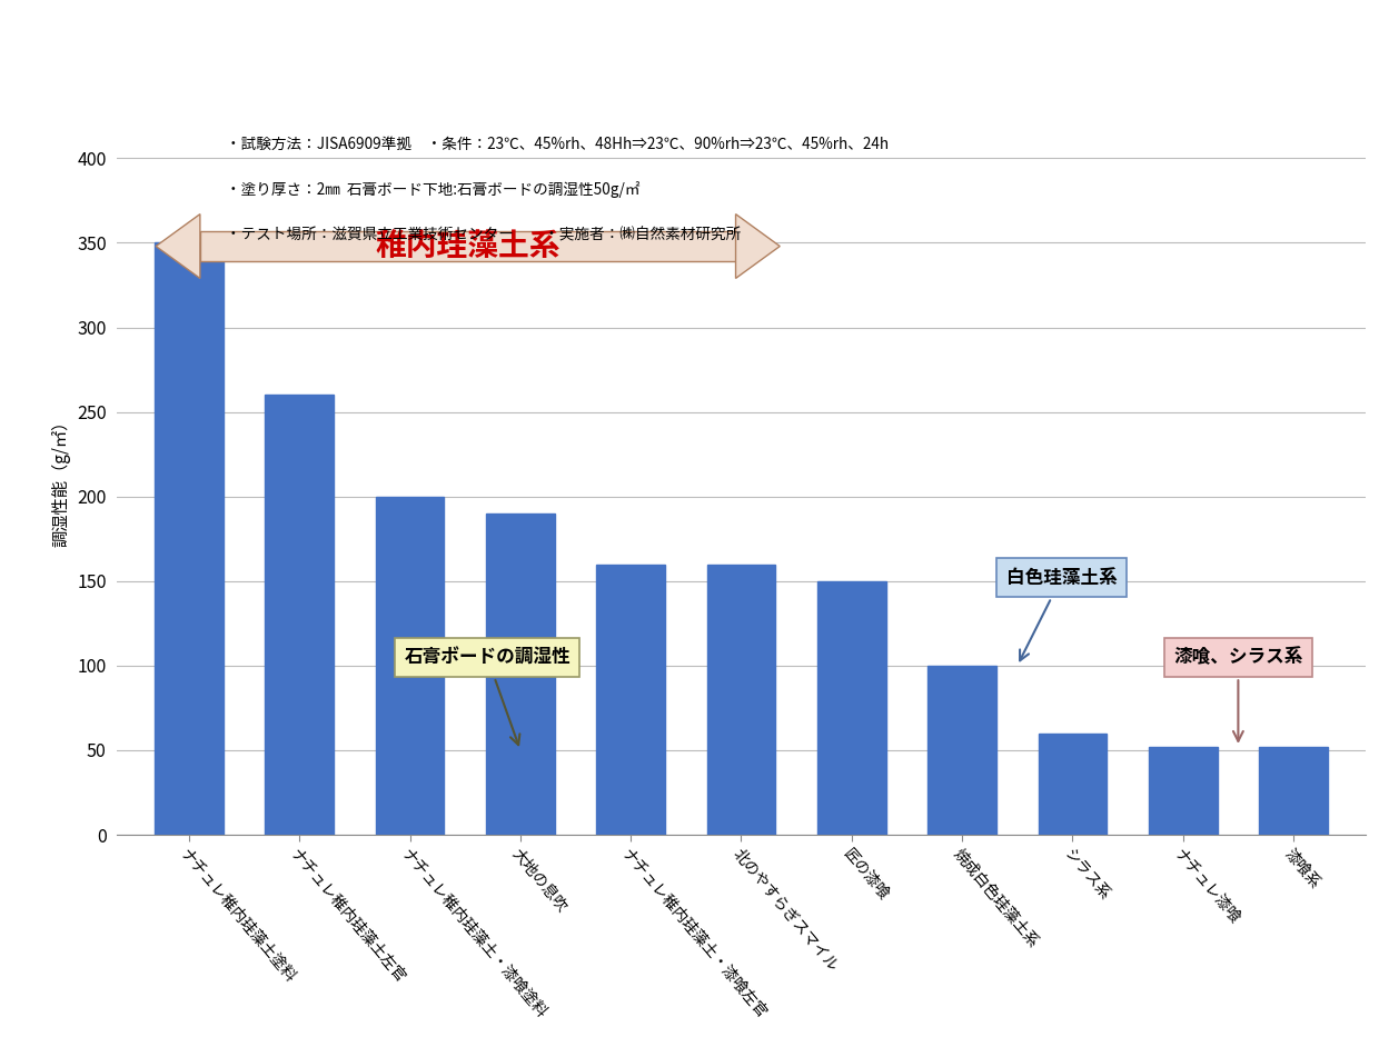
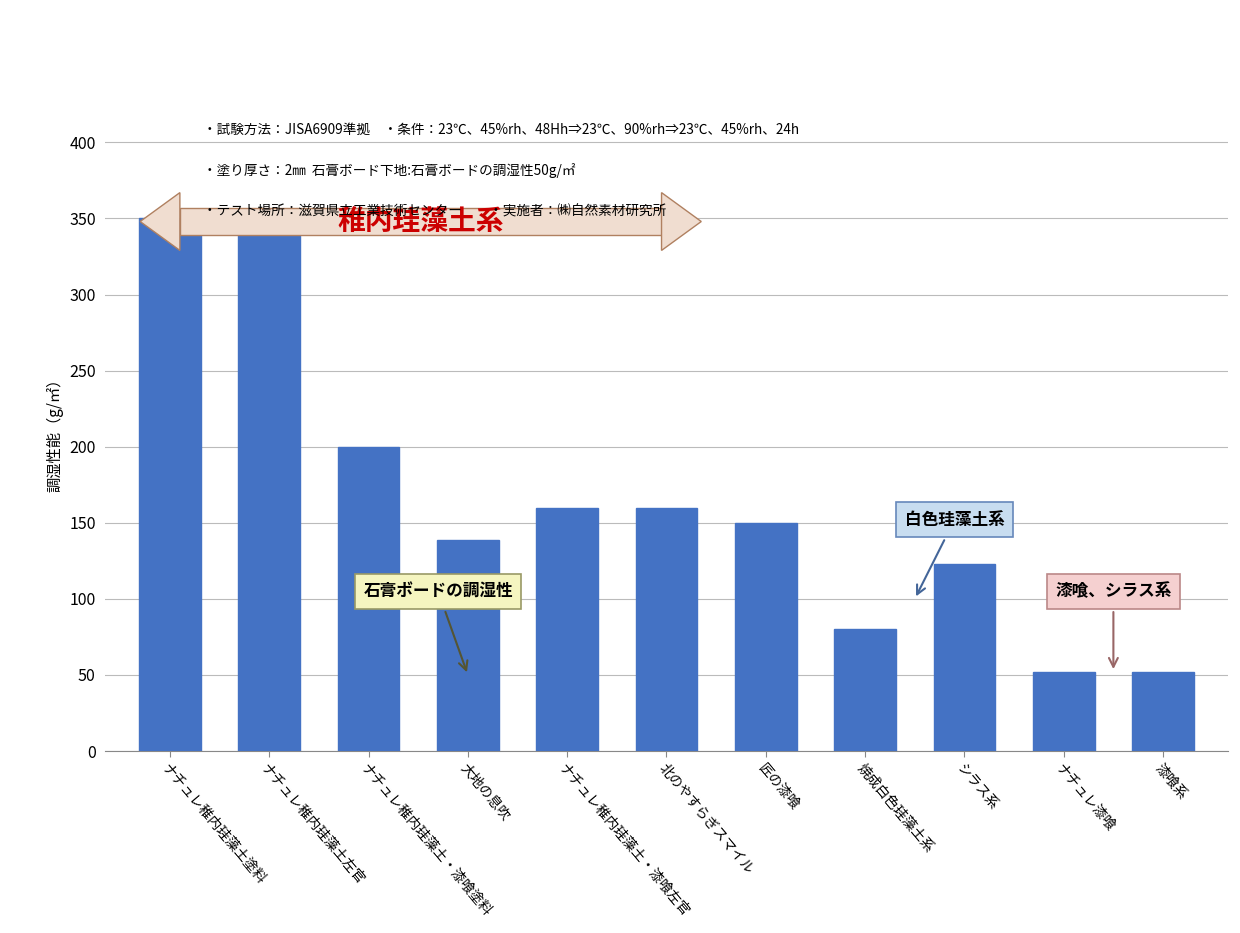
ナチュレ稚内珪藻土左官: 260 -> 339
大地の息吹: 190 -> 139
焼成白色珪藻土系: 100 -> 80
シラス系: 60 -> 123
